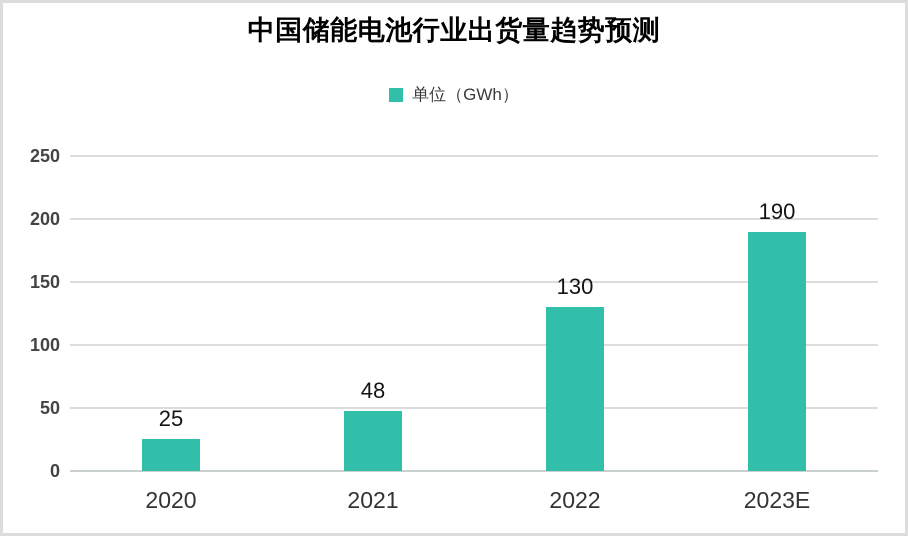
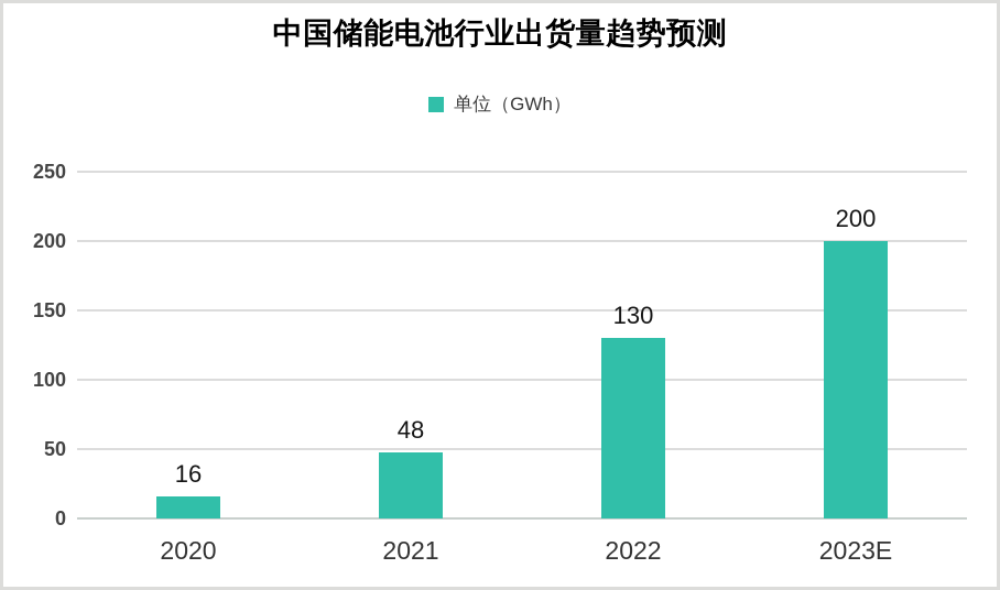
2020: 25 -> 16
2023E: 190 -> 200
